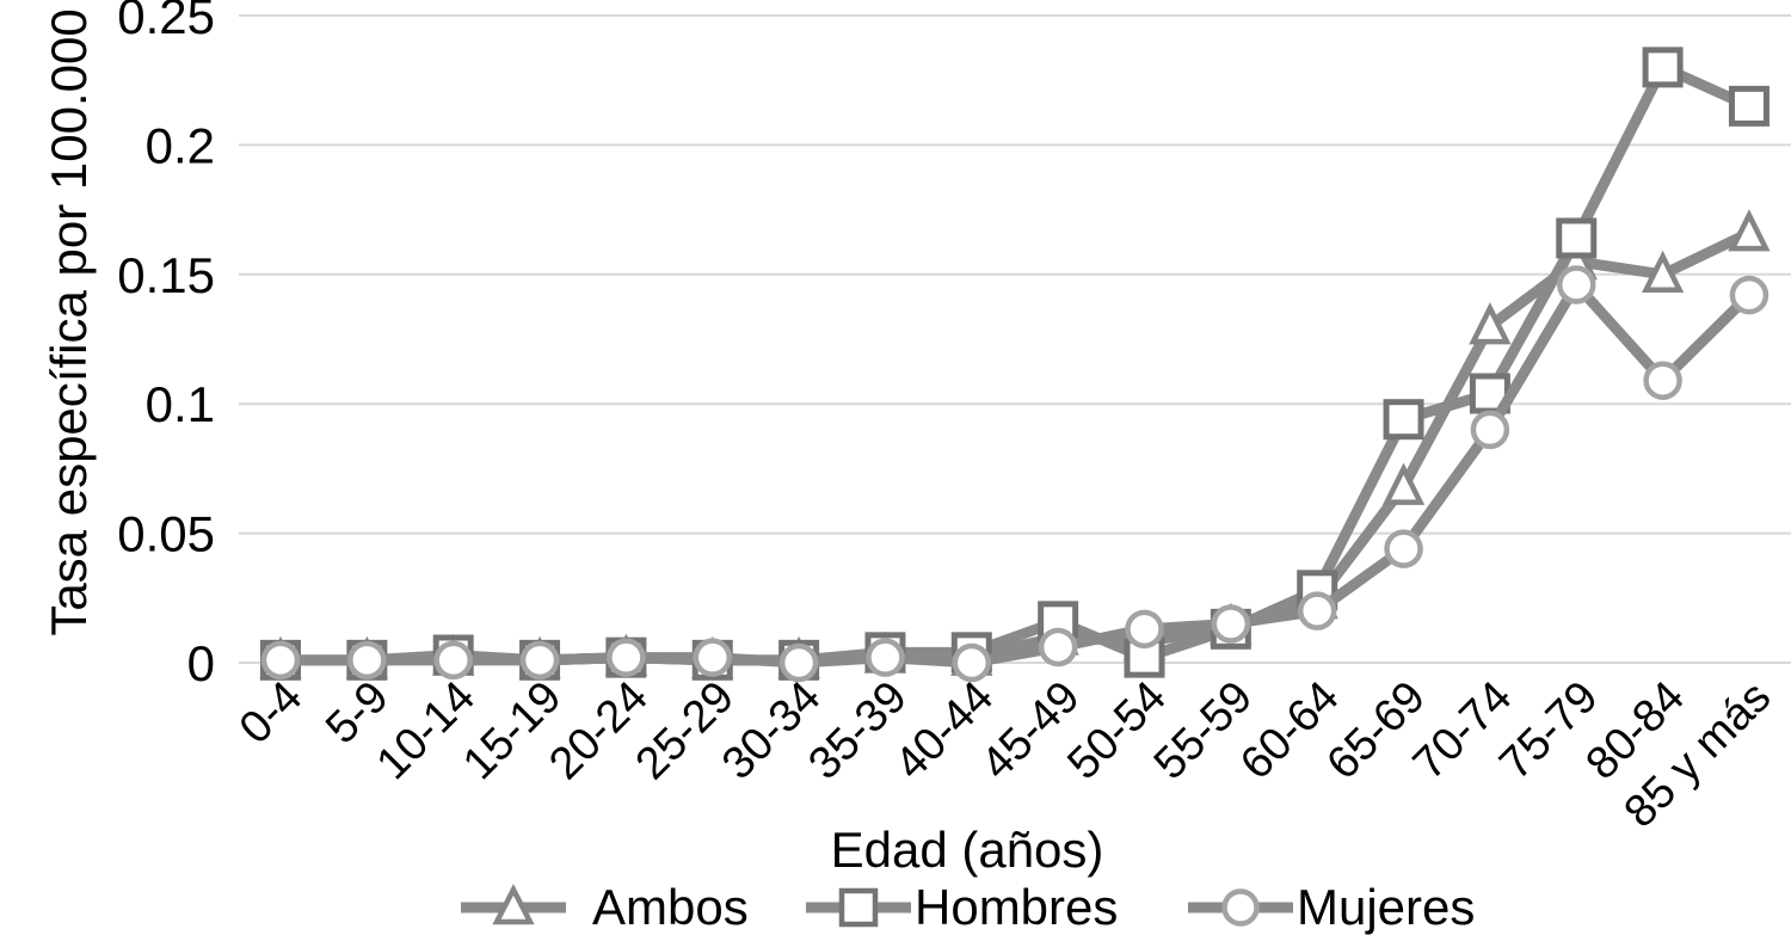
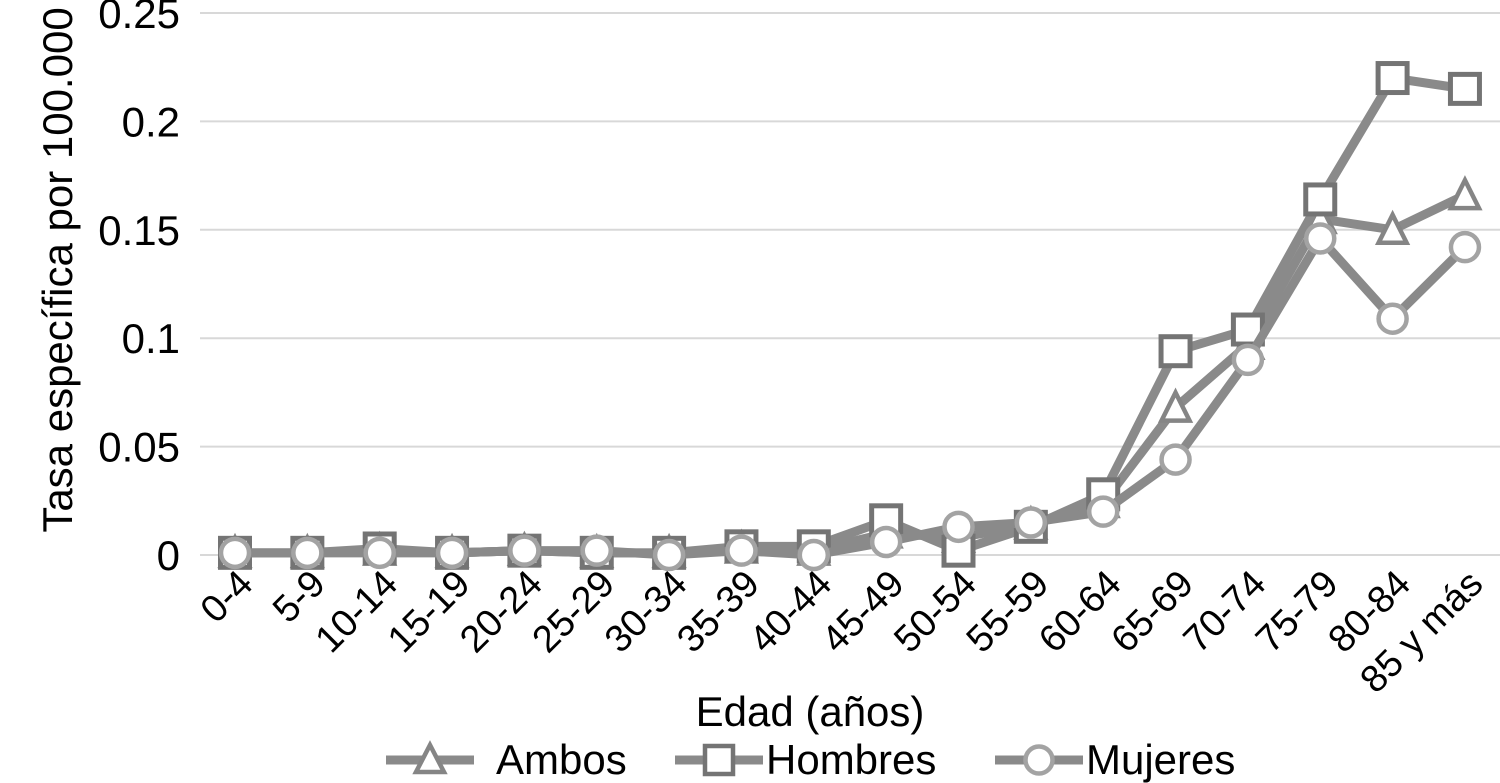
Ambos/70-74: 0.130 -> 0.097
Hombres/80-84: 0.230 -> 0.220
